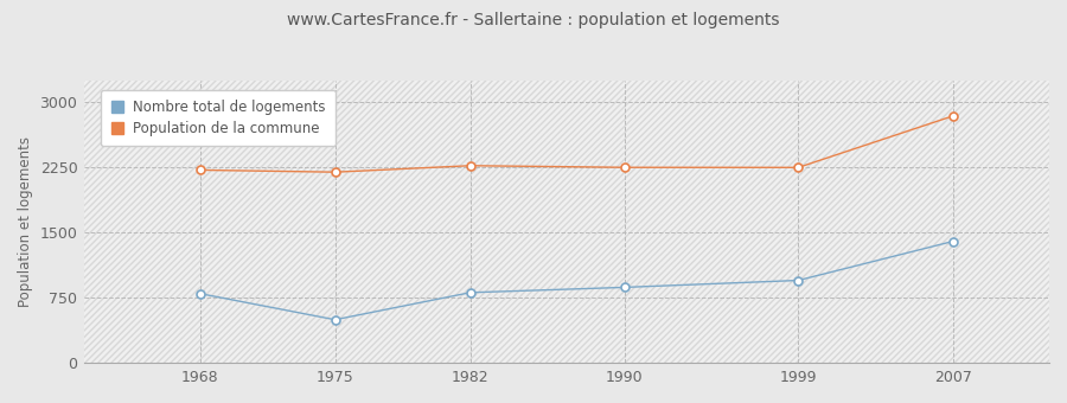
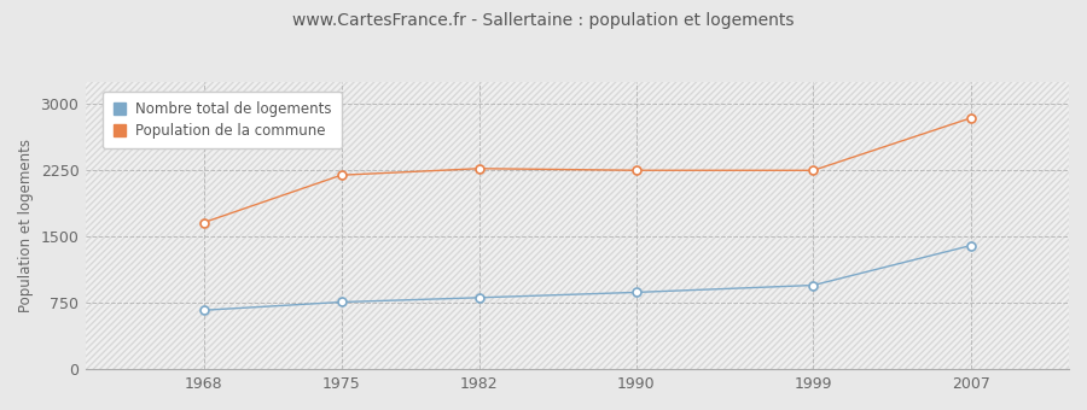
Nombre total de logements/1968: 800 -> 670
Population de la commune/1968: 2220 -> 1660
Nombre total de logements/1975: 500 -> 760
